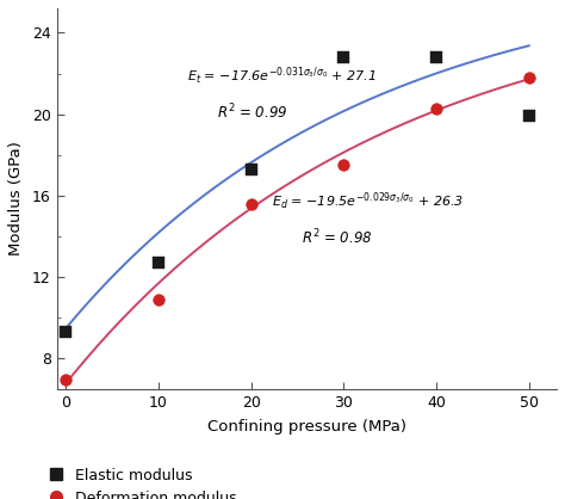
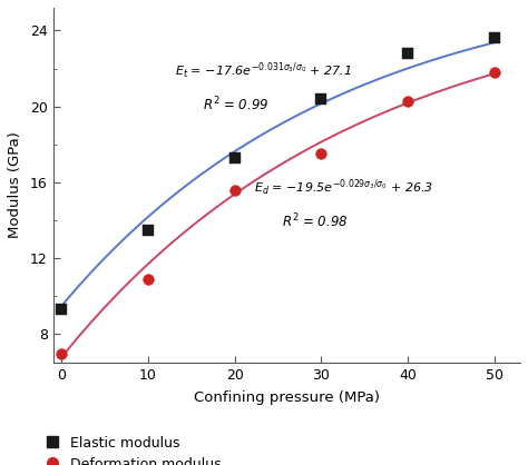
Elastic modulus/10: 12.7 -> 13.5
Elastic modulus/30: 22.8 -> 20.4
Elastic modulus/50: 19.9 -> 23.6
